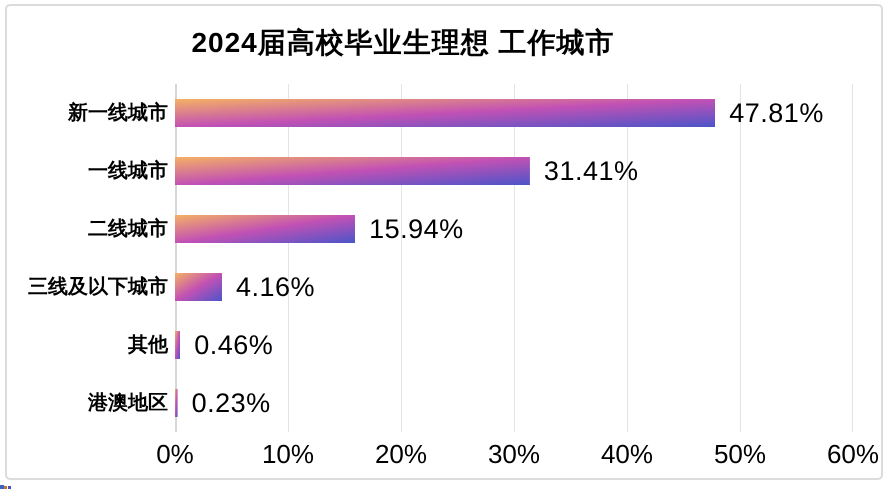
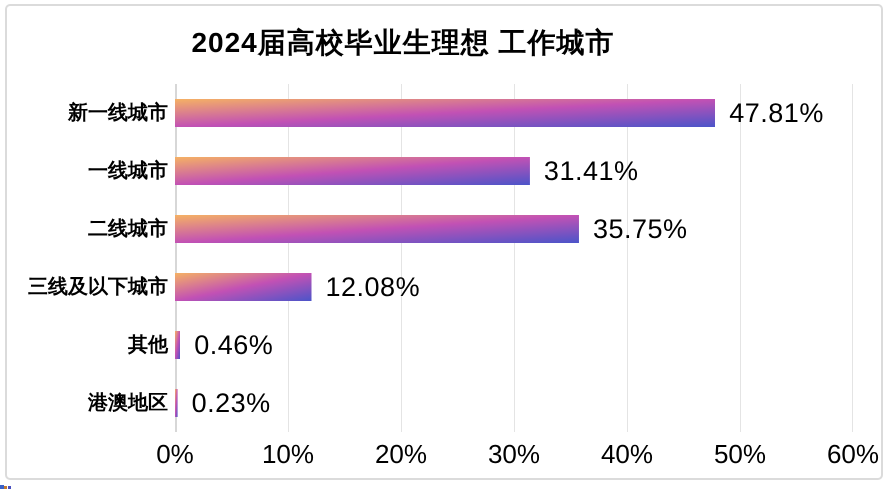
二线城市: 15.94% -> 35.75%
三线及以下城市: 4.16% -> 12.08%
